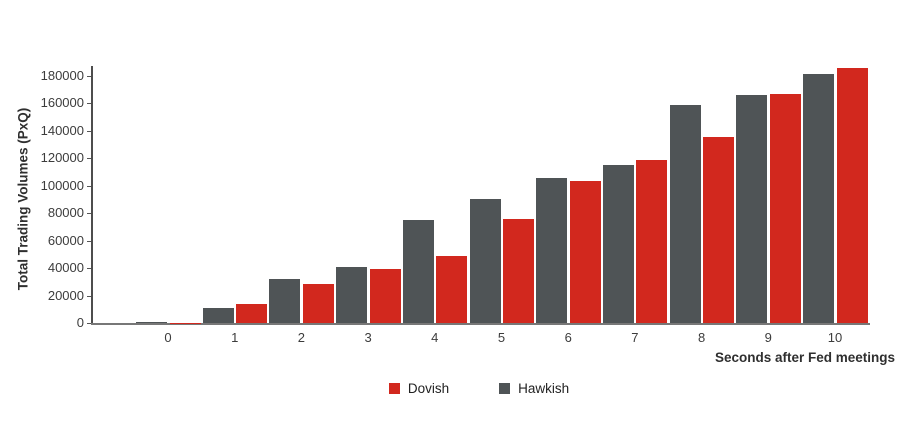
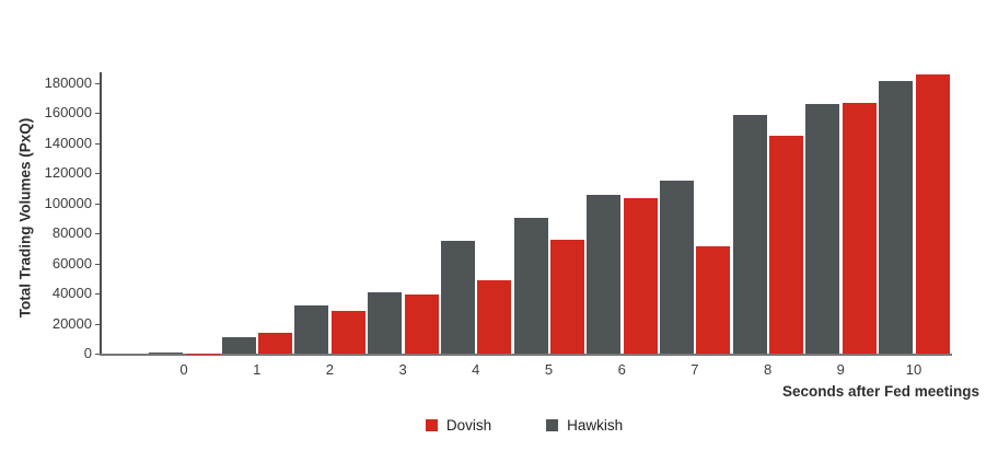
Dovish/7: 118000 -> 71000
Dovish/8: 136000 -> 145000
